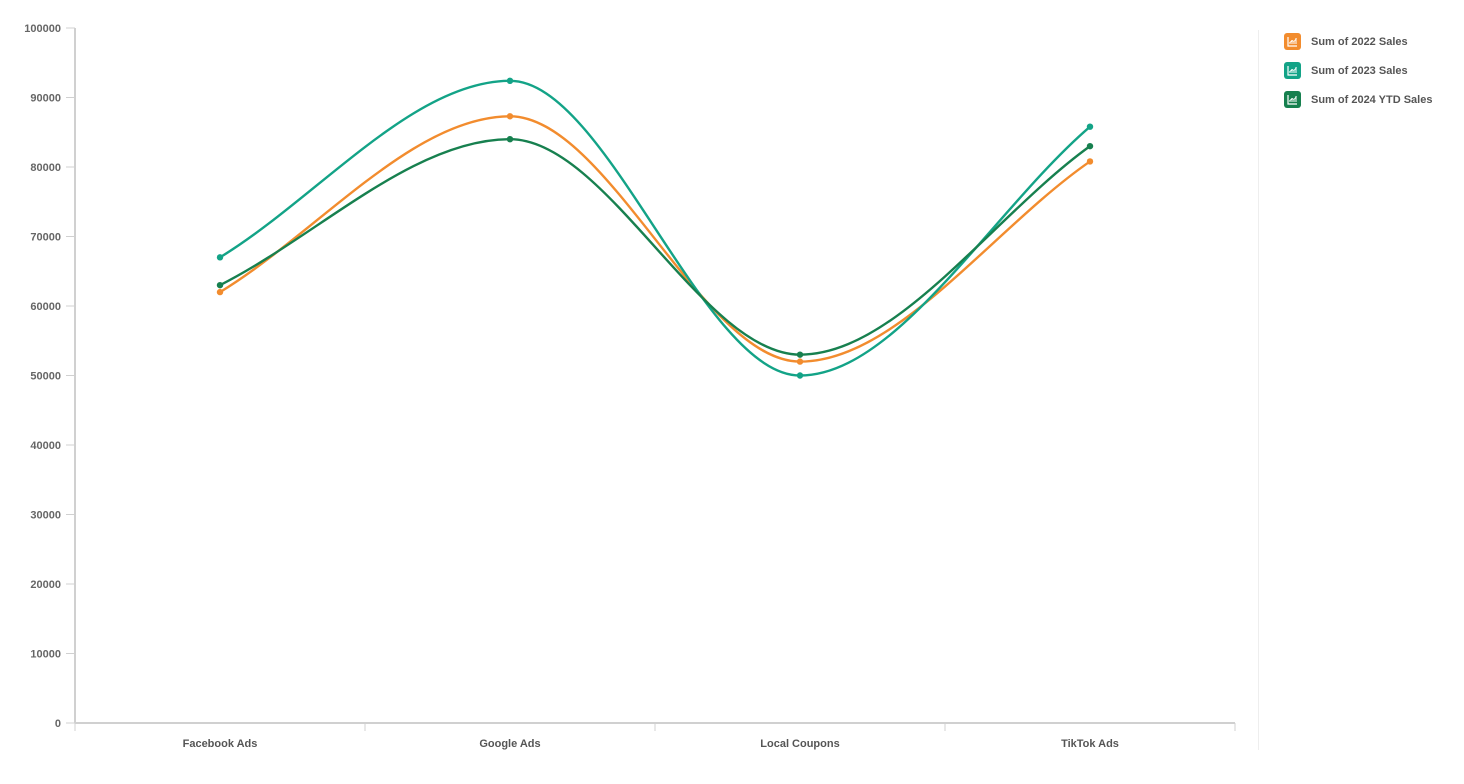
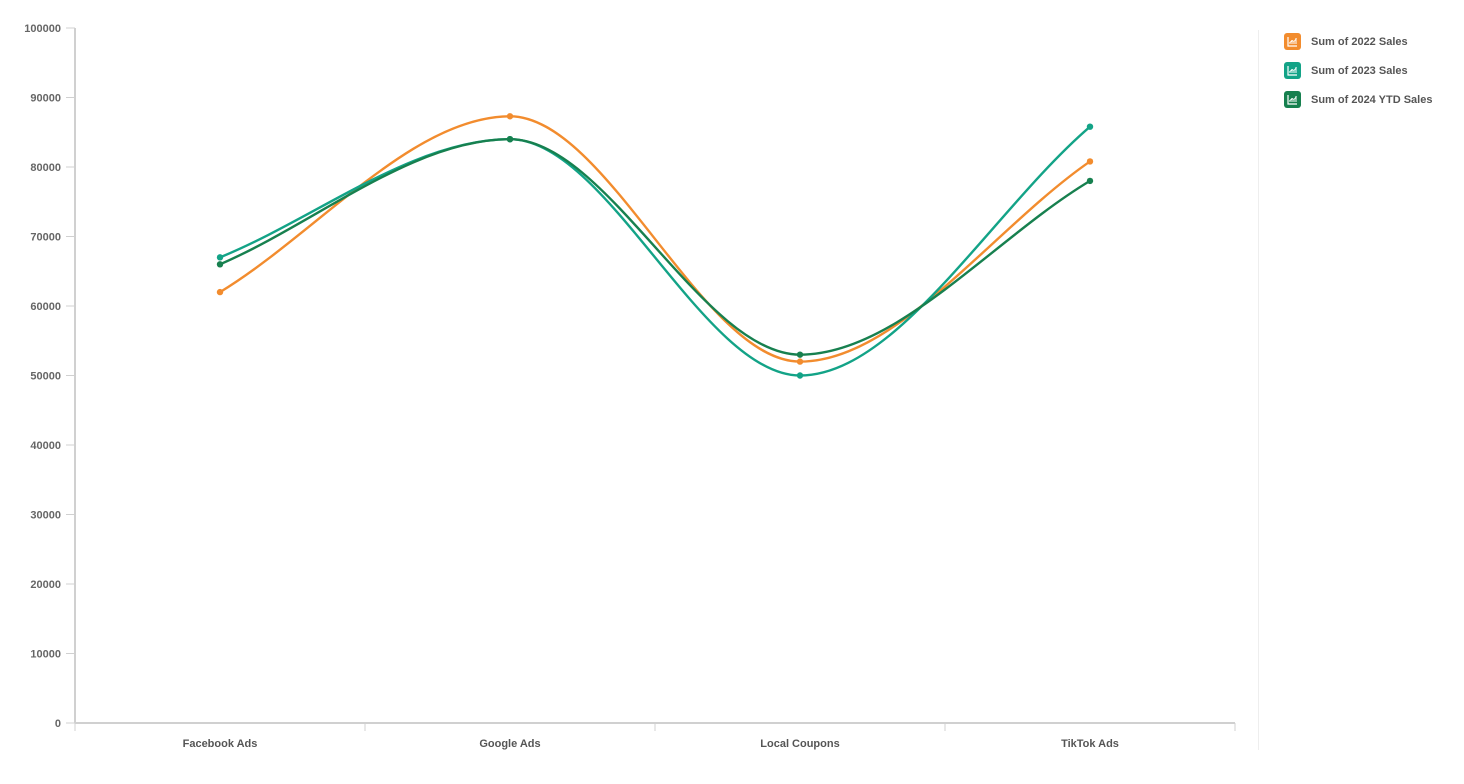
Sum of 2024 YTD Sales/Facebook Ads: 63000 -> 66000
Sum of 2023 Sales/Google Ads: 92000 -> 84000
Sum of 2024 YTD Sales/TikTok Ads: 83000 -> 78000
